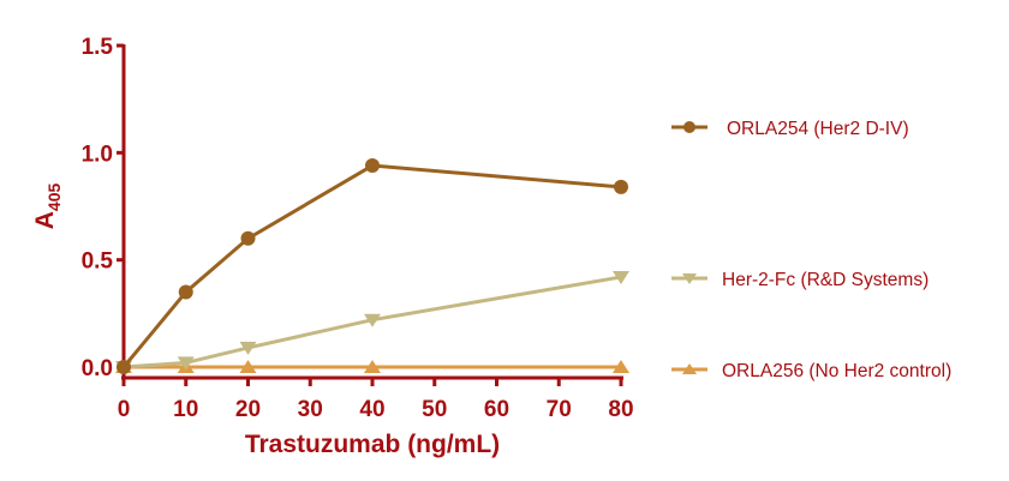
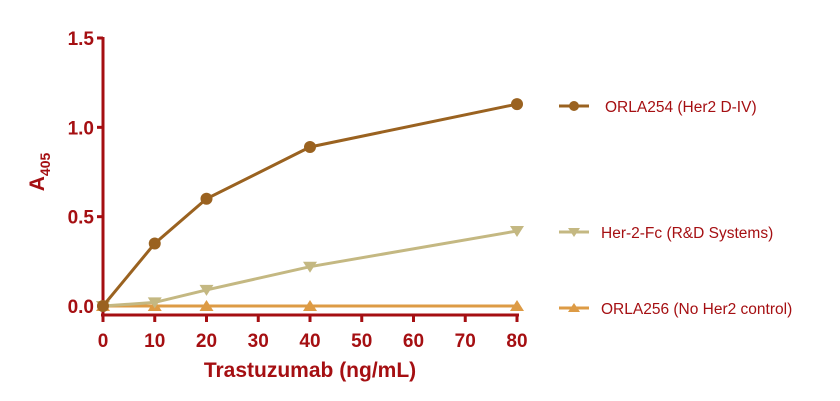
ORLA254 (Her2 D-IV)/40: 0.94 -> 0.89
ORLA254 (Her2 D-IV)/80: 0.84 -> 1.13
